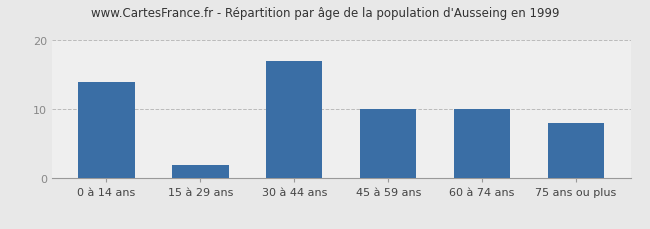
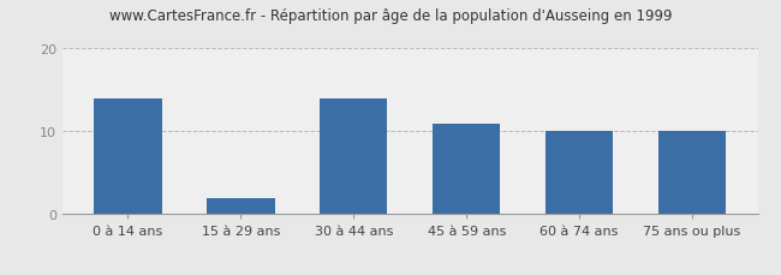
30 à 44 ans: 17 -> 14
45 à 59 ans: 10 -> 11
75 ans ou plus: 8 -> 10
